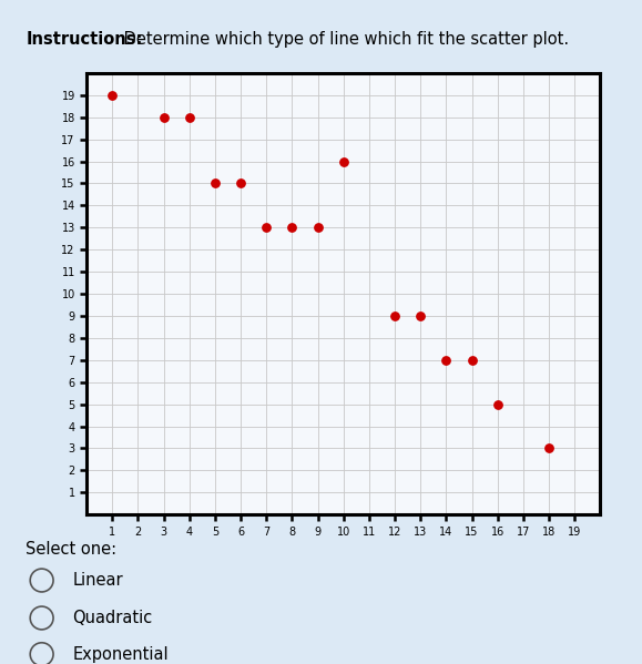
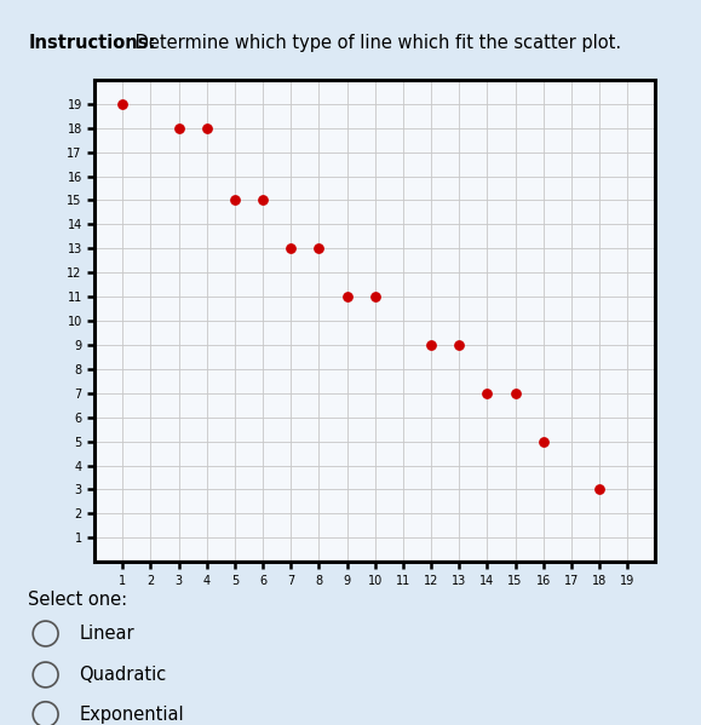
9: 13 -> 11
10: 16 -> 11
